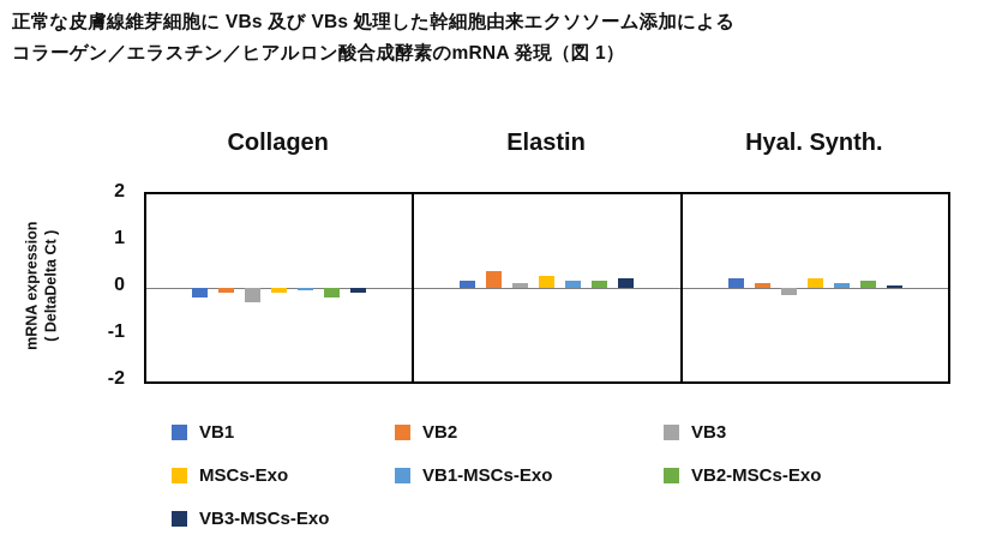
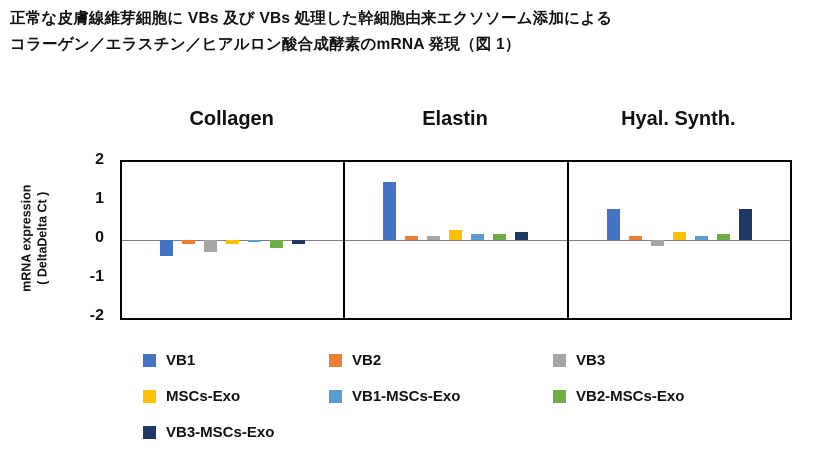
VB1/Collagen: -0.2 -> -0.4
VB1/Elastin: 0.1 -> 1.5
VB2/Elastin: 0.3 -> 0.1
VB1/Hyal. Synth.: 0.2 -> 0.8
VB3-MSCs-Exo/Hyal. Synth.: 0.1 -> 0.8
